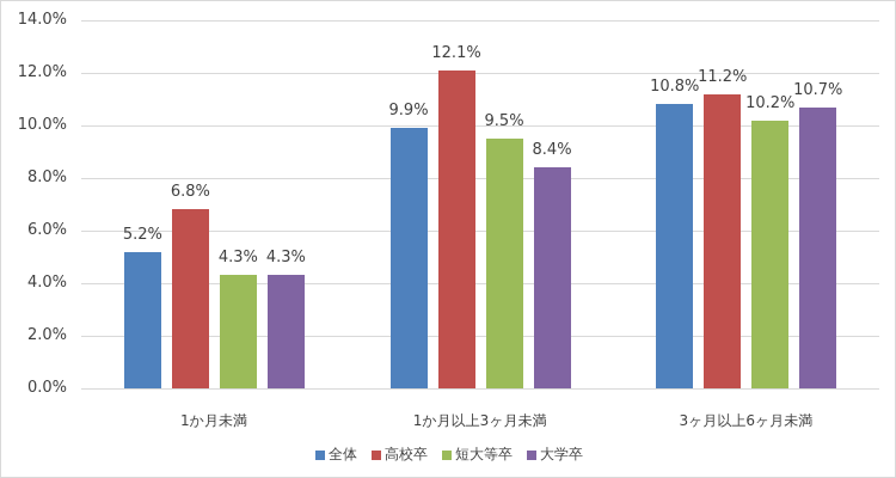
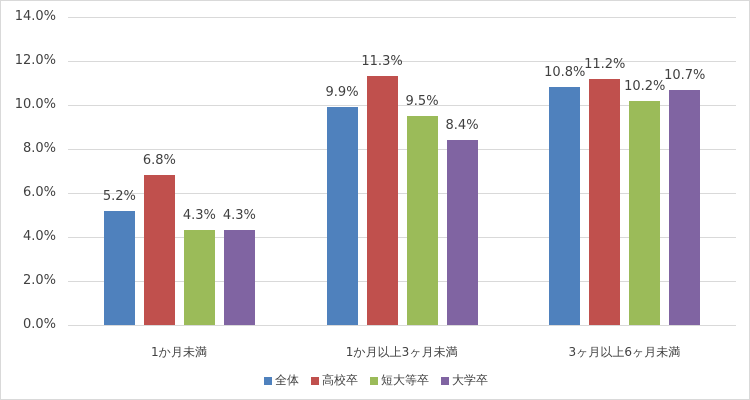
高校卒/1か月以上3ヶ月未満: 12.1% -> 11.3%
